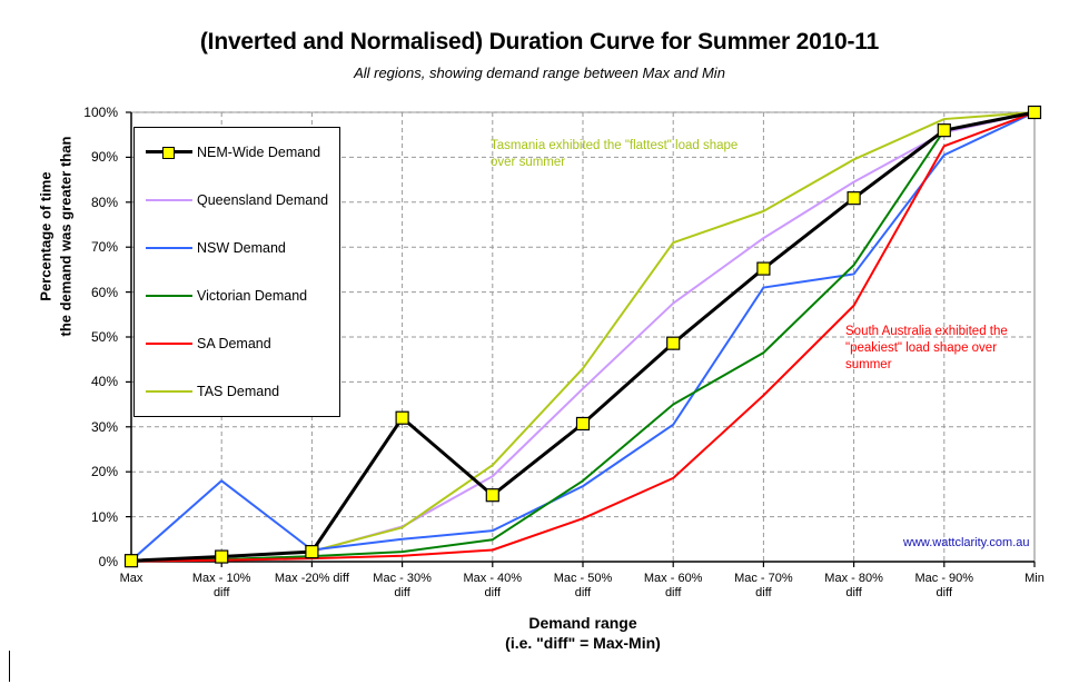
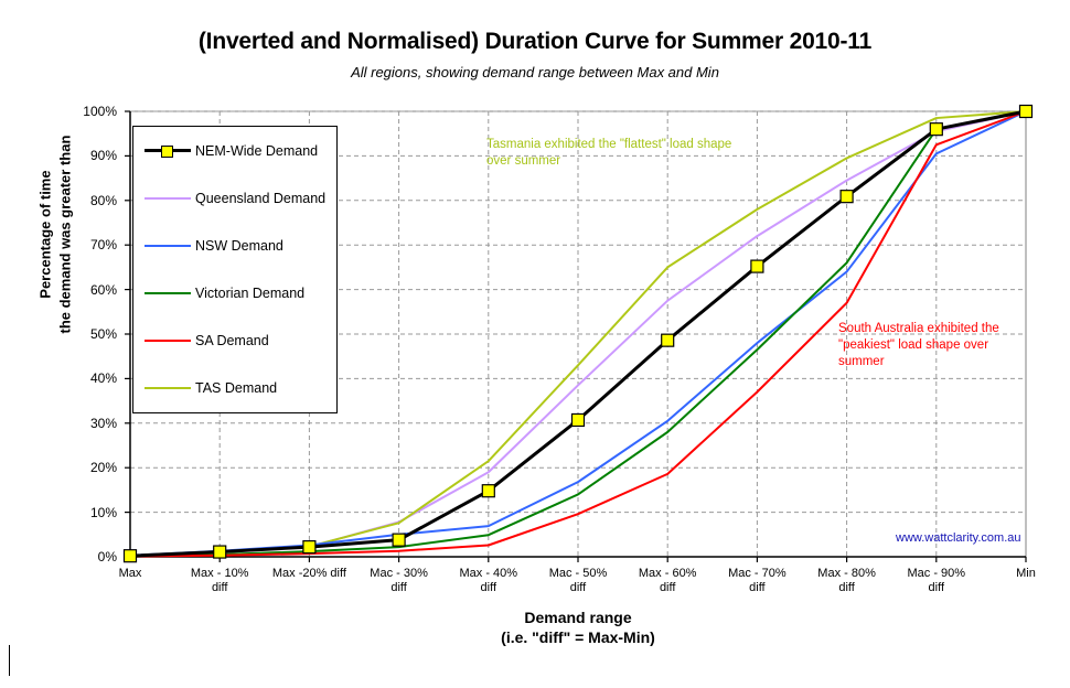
NSW Demand/Max - 10% diff: 18% -> 1%
NEM-Wide Demand/Mac - 30% diff: 32% -> 4%
Victorian Demand/Mac - 50% diff: 18% -> 14%
Victorian Demand/Max - 60% diff: 35% -> 28%
TAS Demand/Max - 60% diff: 71% -> 65%
NSW Demand/Mac - 70% diff: 61% -> 48%
